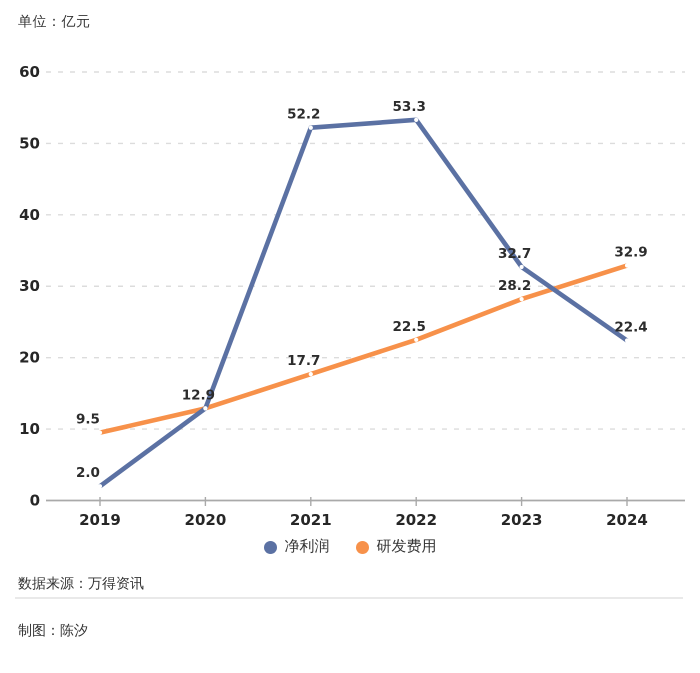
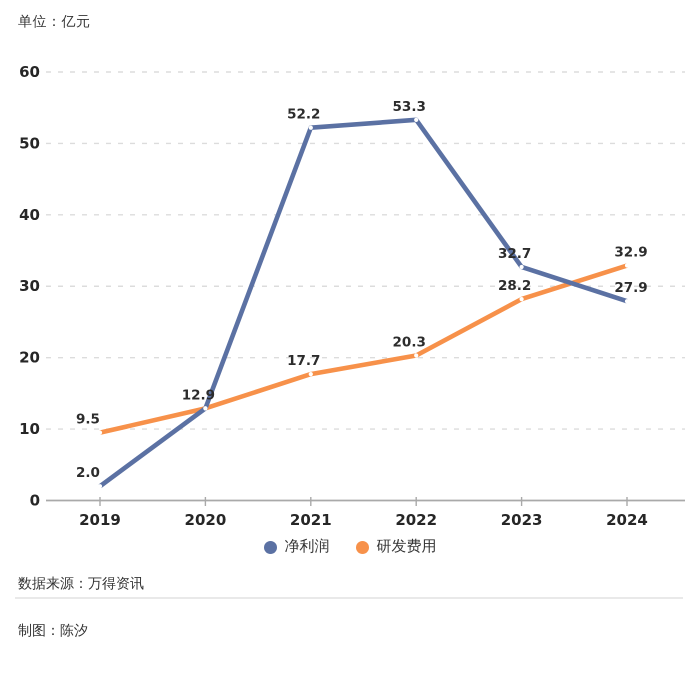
研发费用/2022: 22.5 -> 20.3
净利润/2024: 22.4 -> 27.9
